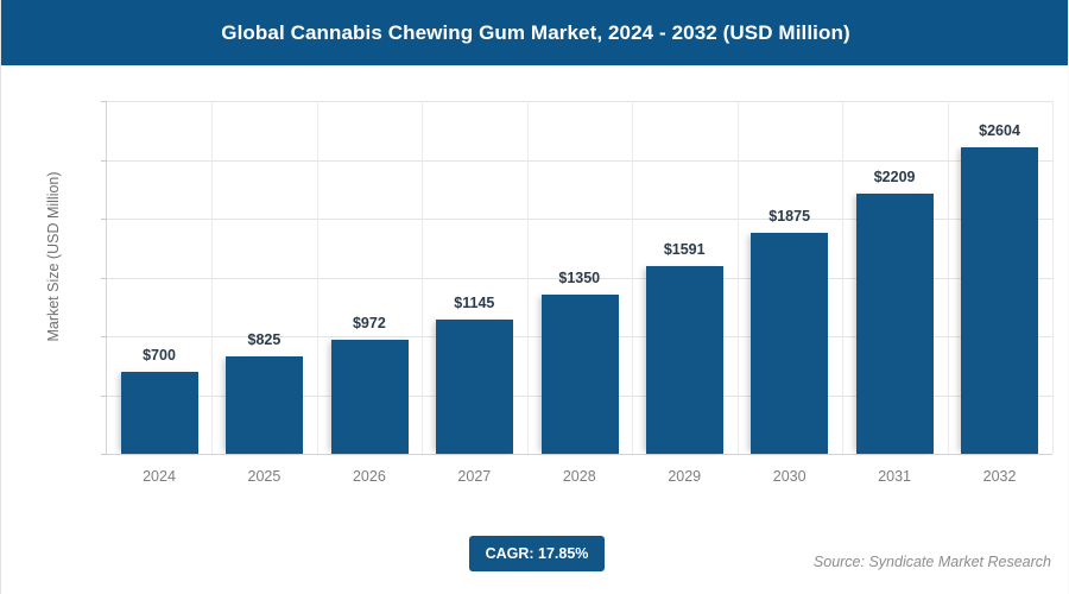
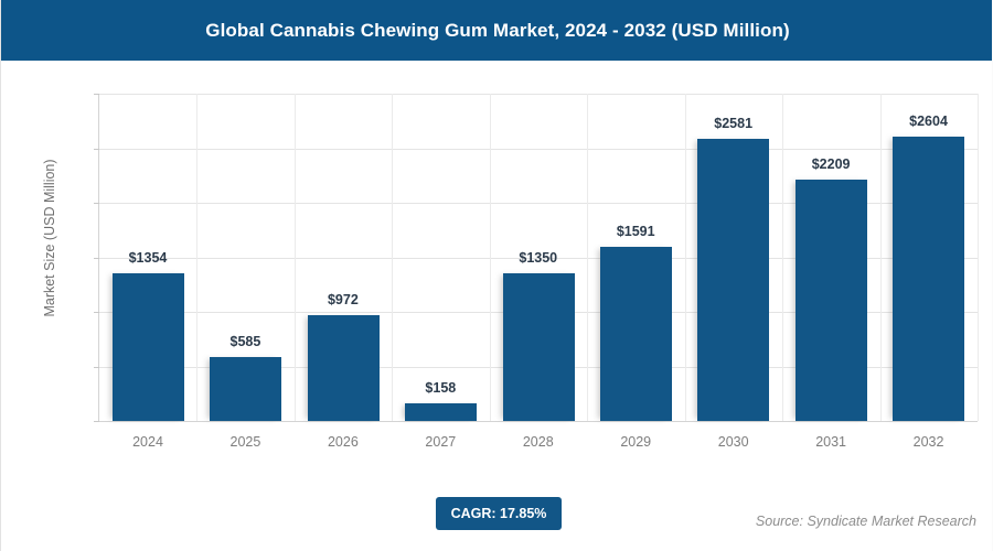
2024: $700 -> $1354
2025: $825 -> $585
2027: $1145 -> $158
2030: $1875 -> $2581
